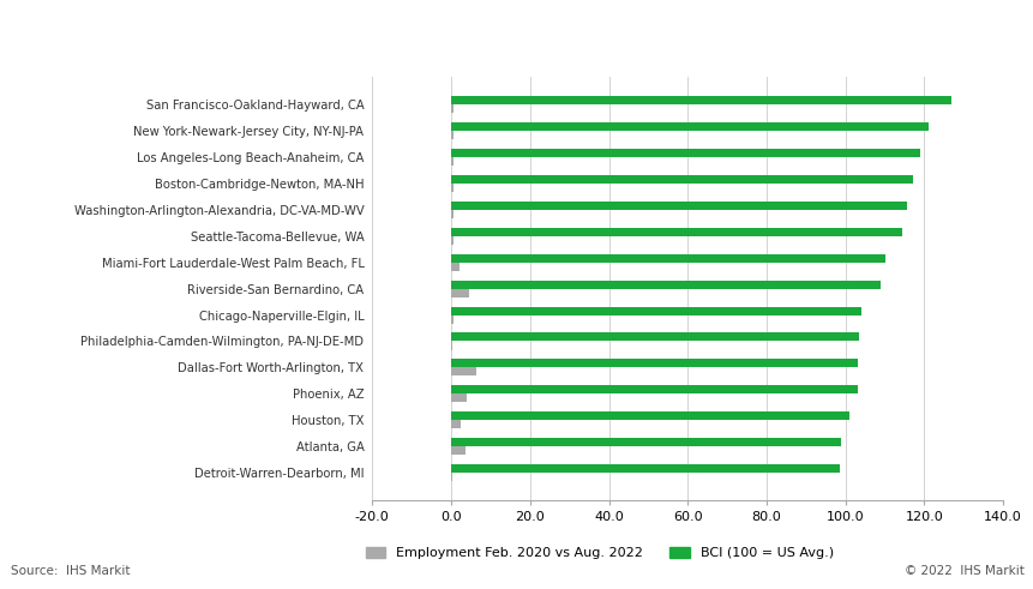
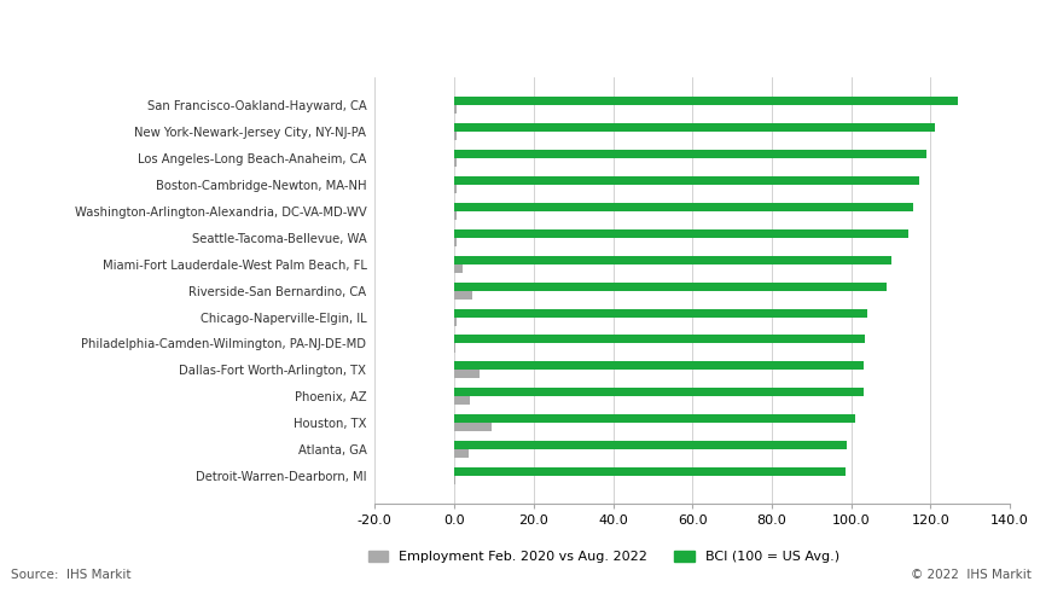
Employment Feb. 2020 vs Aug. 2022/Houston, TX: 2.5 -> 9.5
